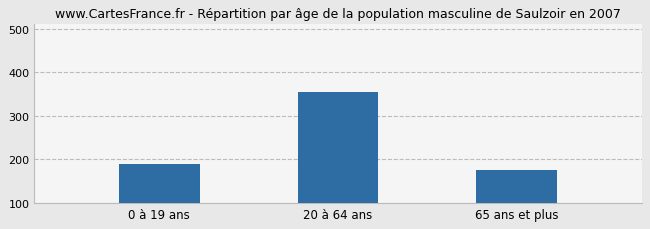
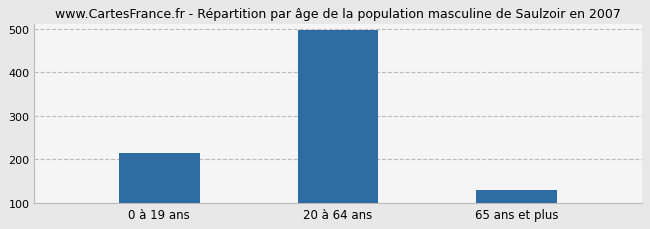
0 à 19 ans: 190 -> 215
20 à 64 ans: 355 -> 497
65 ans et plus: 175 -> 130
